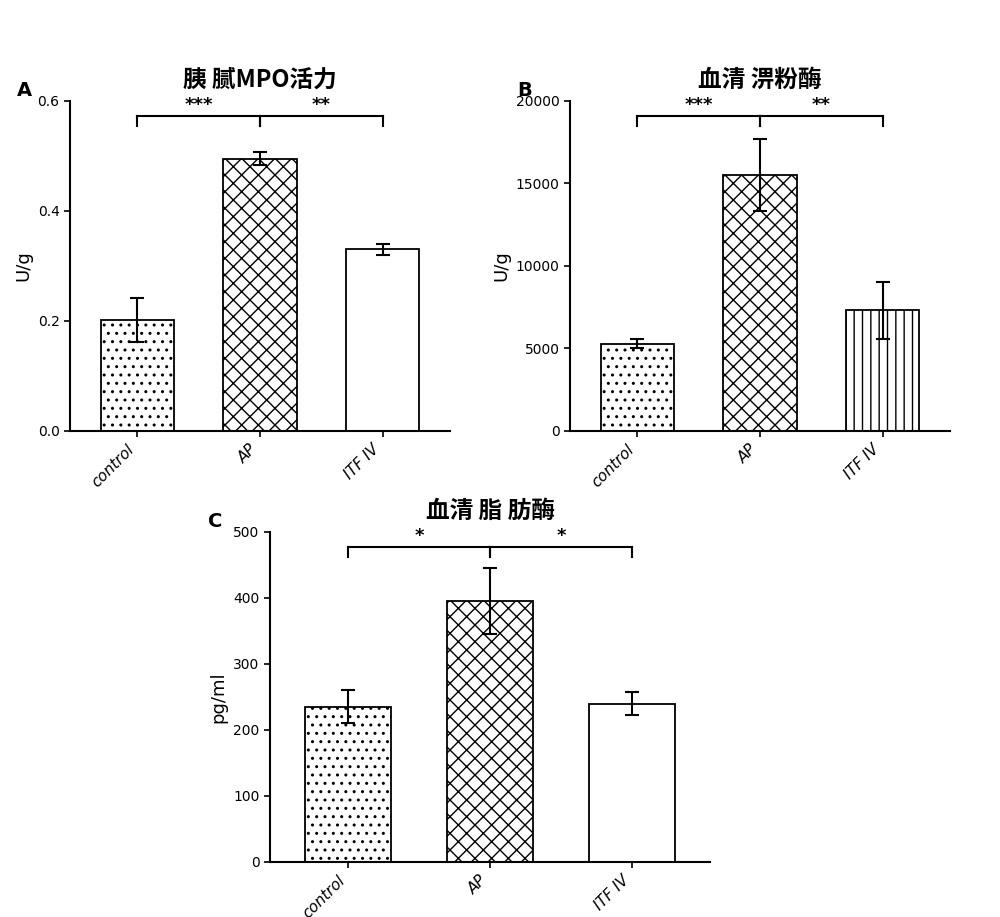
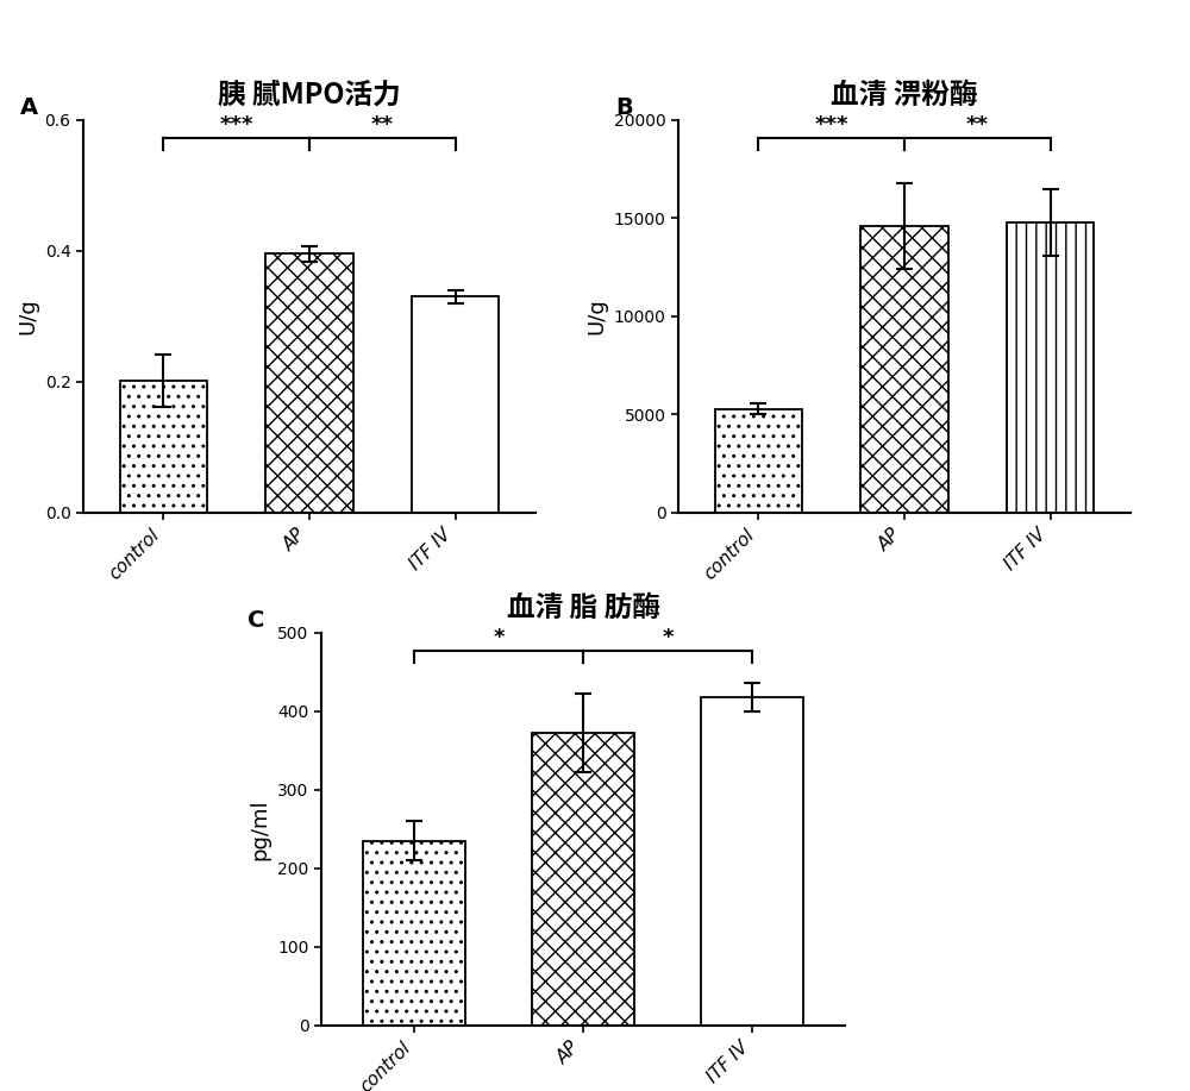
胰 腻MPO活力/AP: 0.495 -> 0.396
血清 淠粉酶/AP: 15500 -> 14600
血清 淠粉酶/ITF IV: 7300 -> 14800
血清 脂 肪酶/AP: 395 -> 372
血清 脂 肪酶/ITF IV: 240 -> 418
